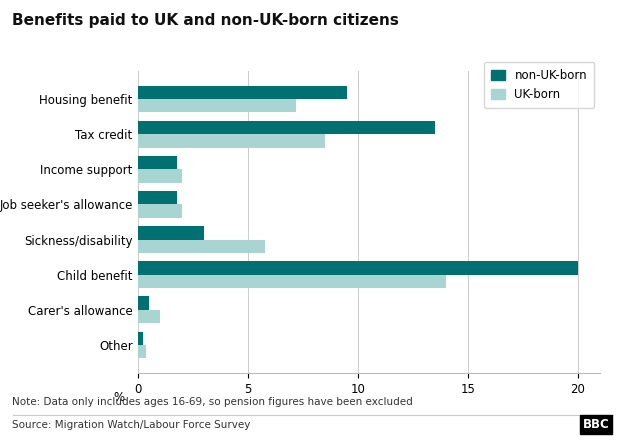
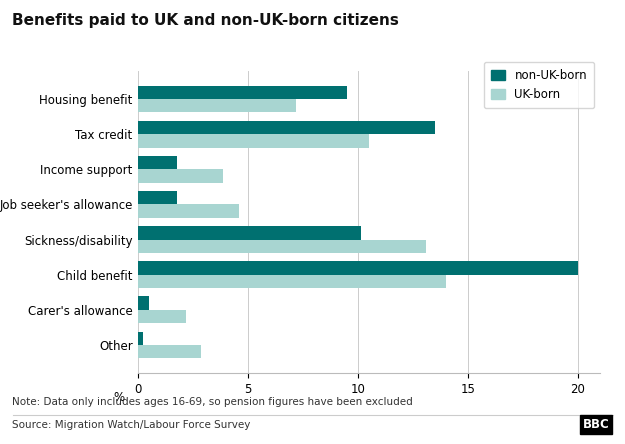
UK-born/Tax credit: 8.5 -> 10.5
UK-born/Income support: 2.0 -> 3.9
UK-born/Job seeker's allowance: 2.0 -> 4.6
non-UK-born/Sickness/disability: 3.00 -> 10.15
UK-born/Sickness/disability: 5.8 -> 13.1
UK-born/Carer's allowance: 1.0 -> 2.2
UK-born/Other: 0.4 -> 2.9
